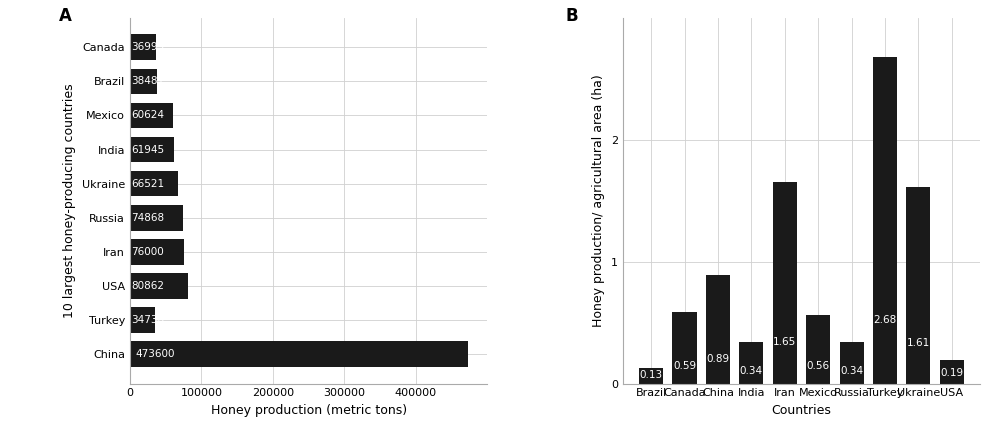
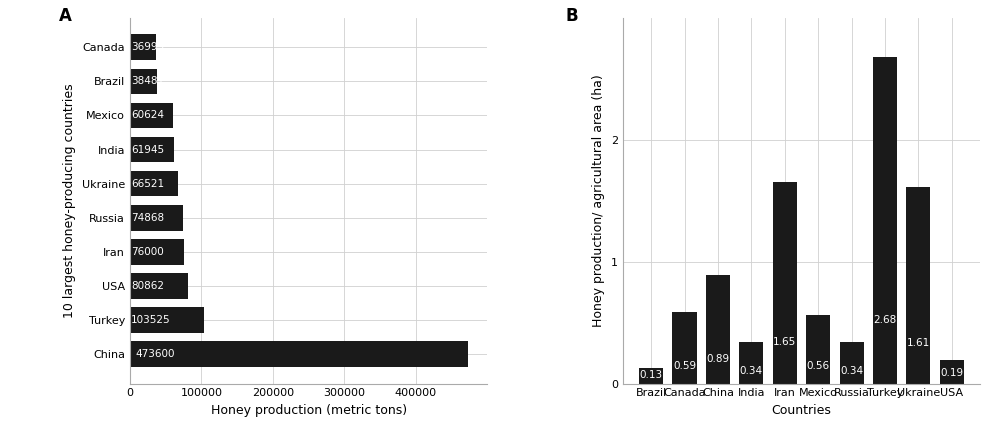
Turkey: 34738 -> 103525
